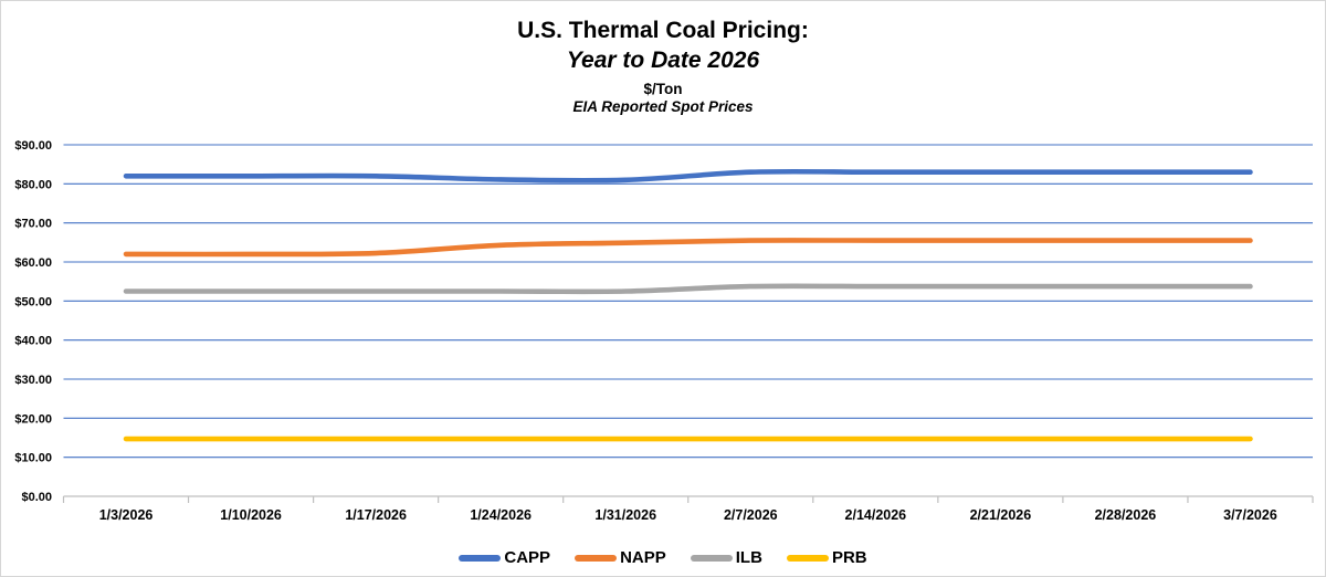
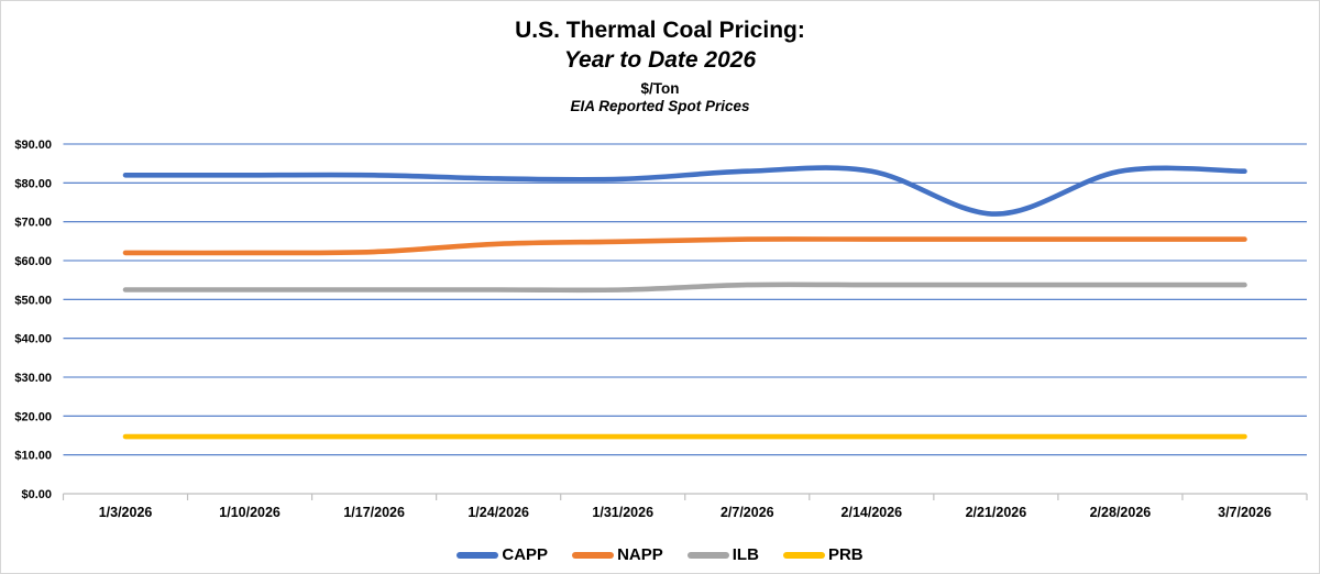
CAPP/2/21/2026: $83 -> $72
